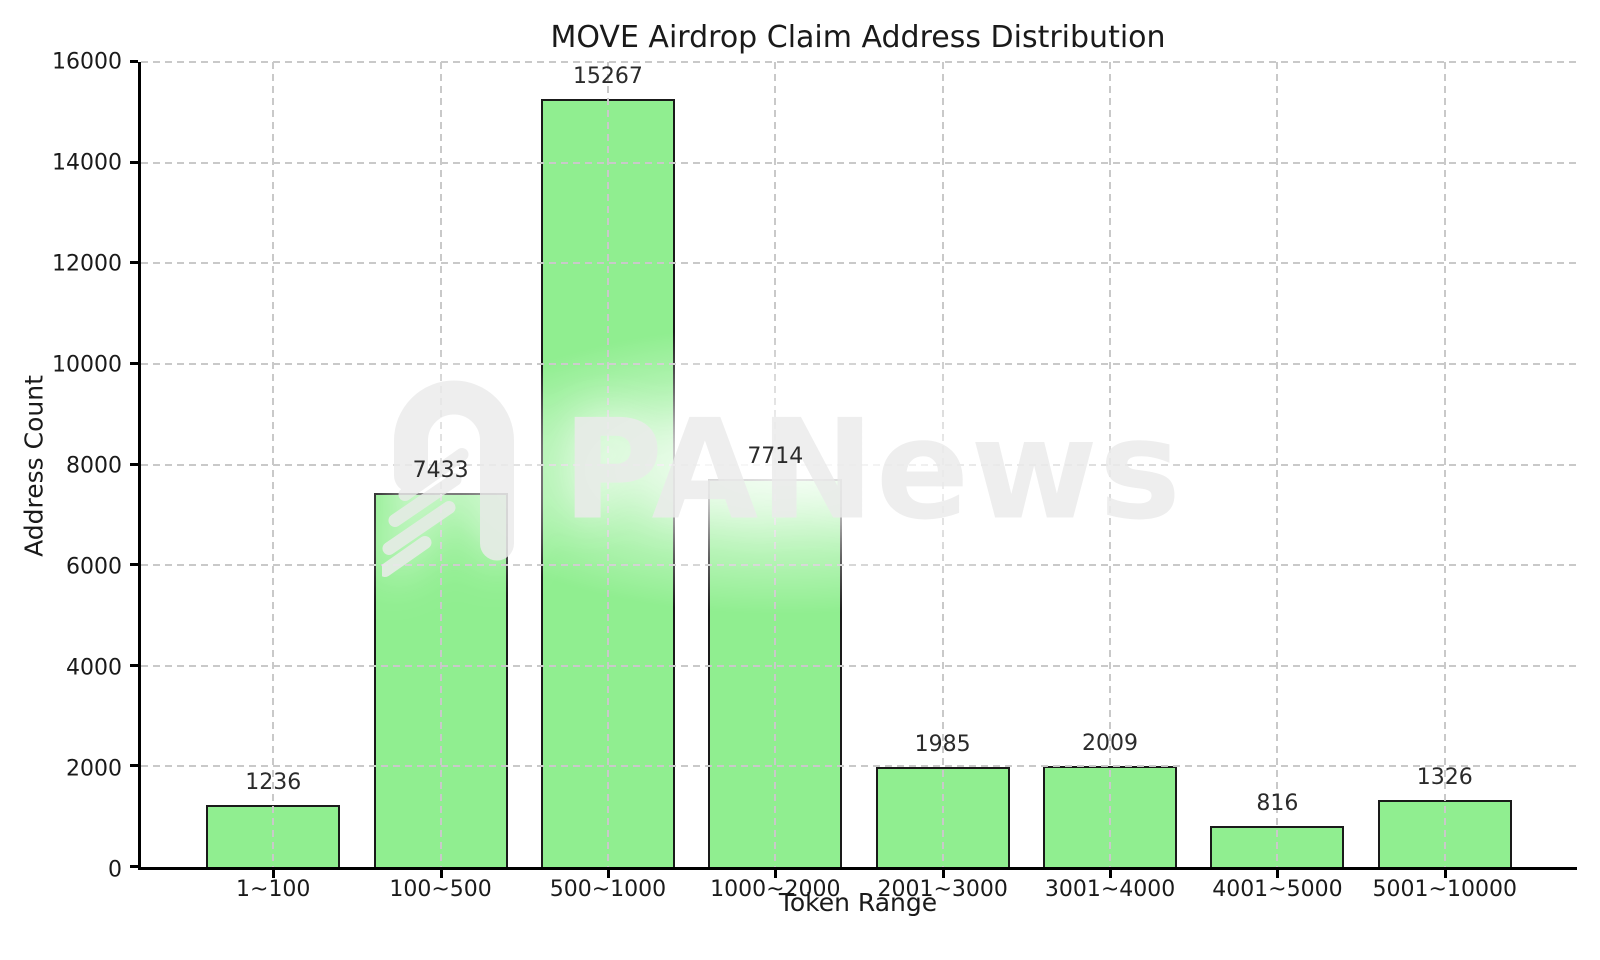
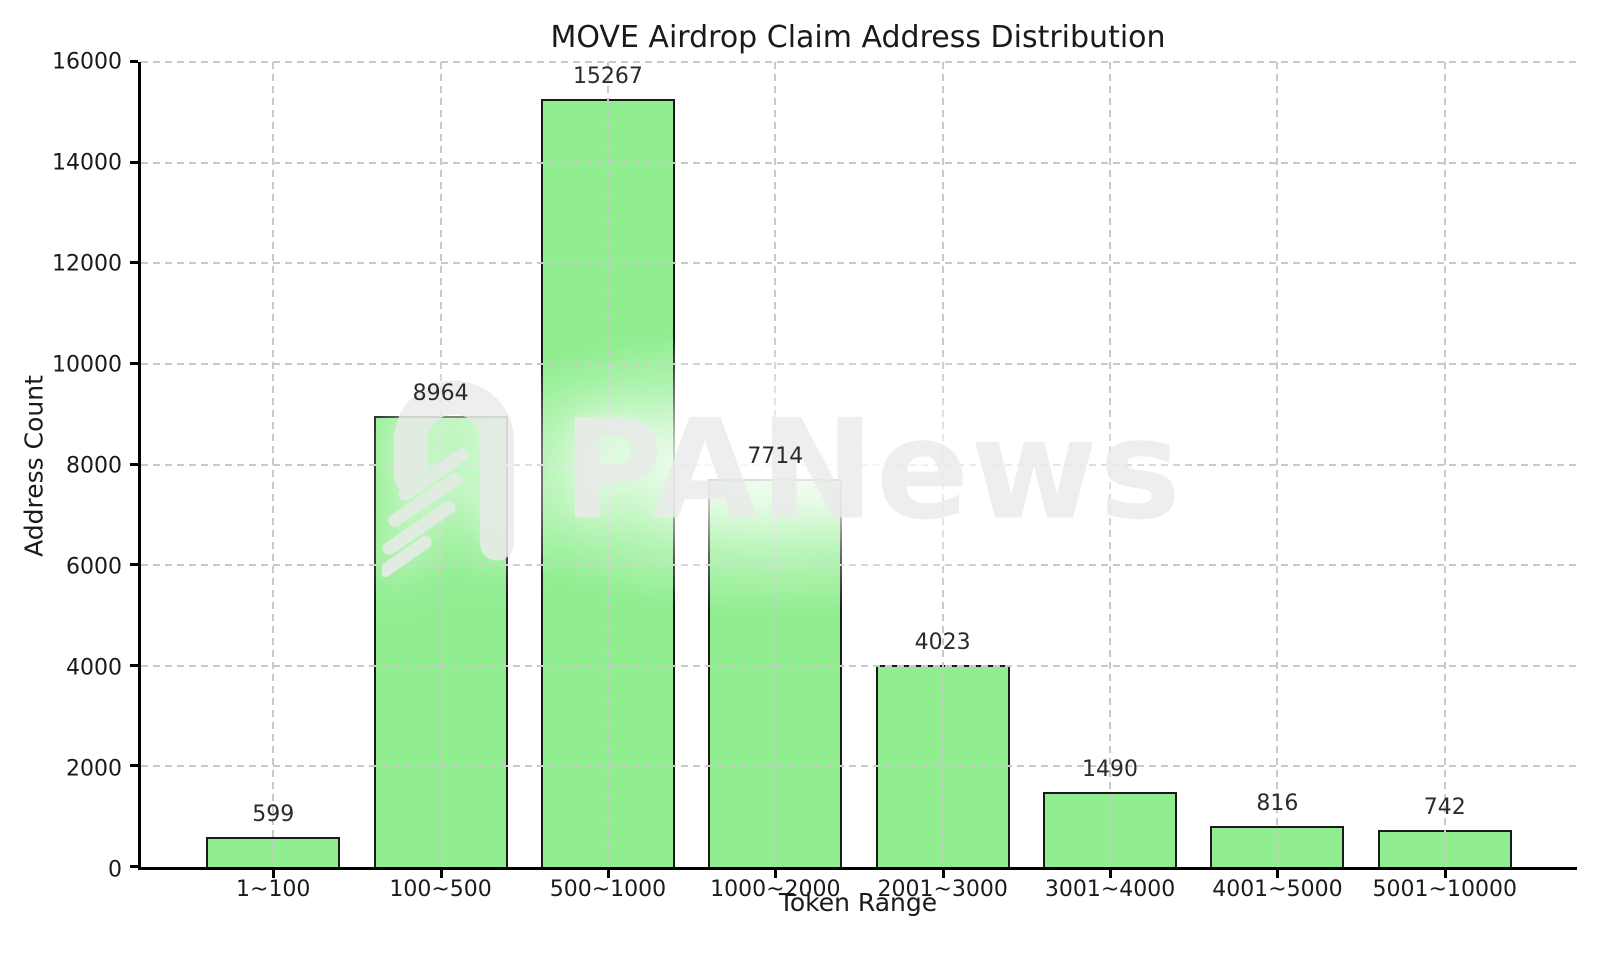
1~100: 1236 -> 599
100~500: 7433 -> 8964
2001~3000: 1985 -> 4023
3001~4000: 2009 -> 1490
5001~10000: 1326 -> 742
